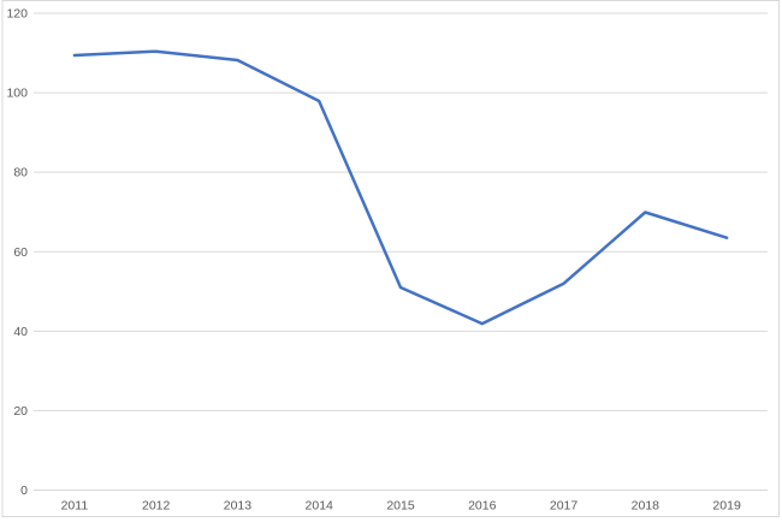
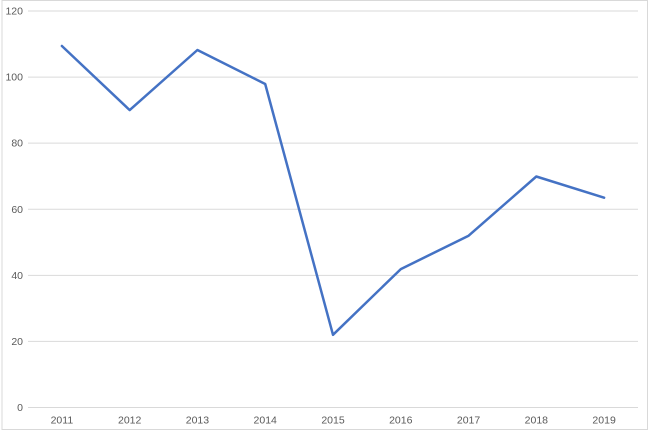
2012: 110 -> 90
2015: 51 -> 22
